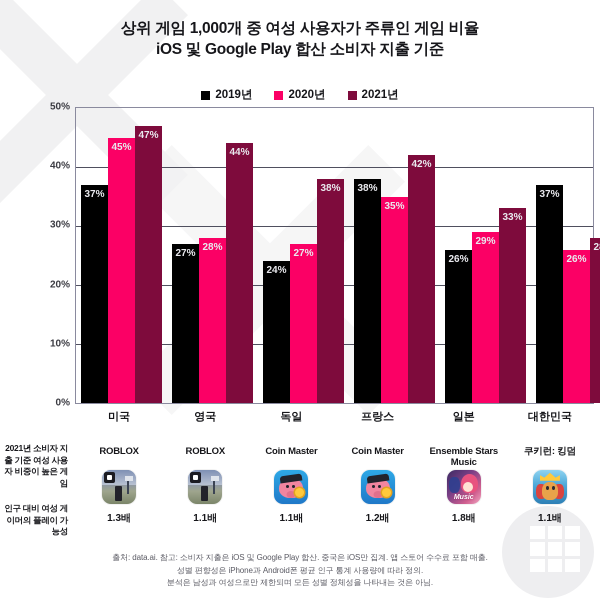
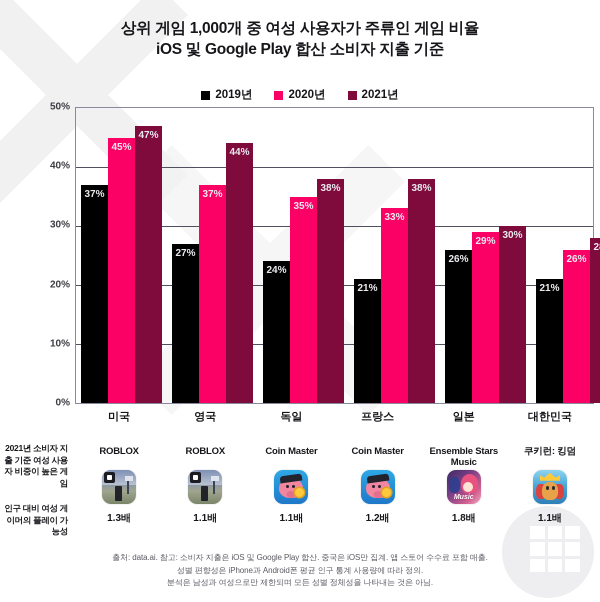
2020년/영국: 28% -> 37%
2020년/독일: 27% -> 35%
2019년/프랑스: 38% -> 21%
2020년/프랑스: 35% -> 33%
2021년/프랑스: 42% -> 38%
2021년/일본: 33% -> 30%
2019년/대한민국: 37% -> 21%
